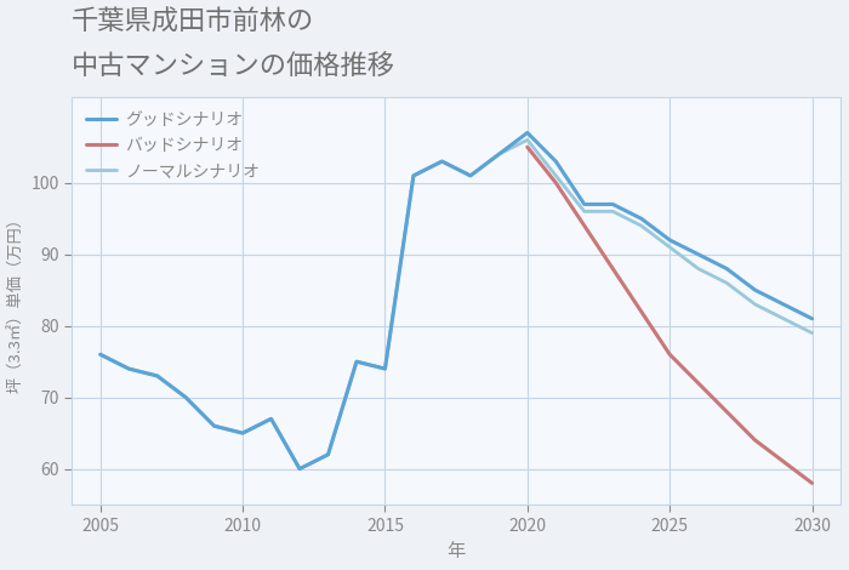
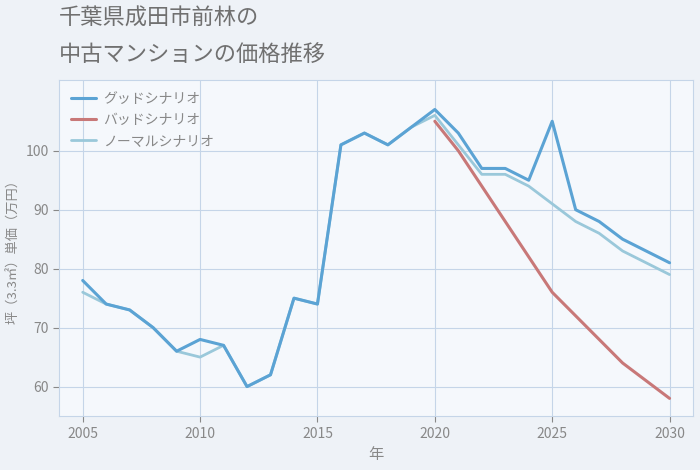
グッドシナリオ/2005: 76 -> 78
グッドシナリオ/2010: 65 -> 68
グッドシナリオ/2025: 92 -> 105
